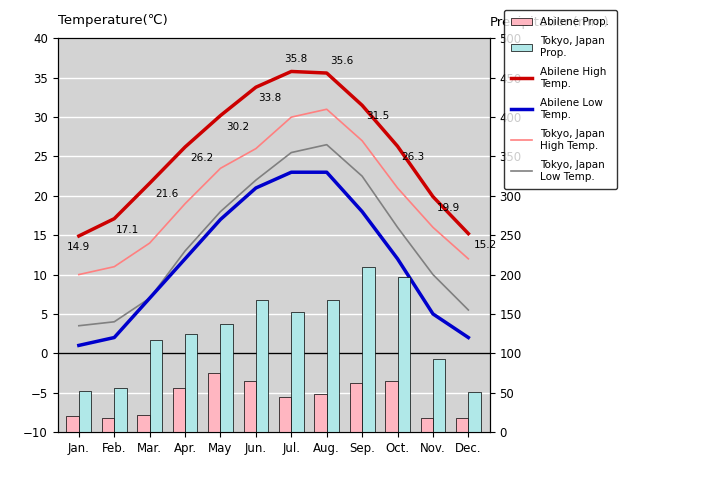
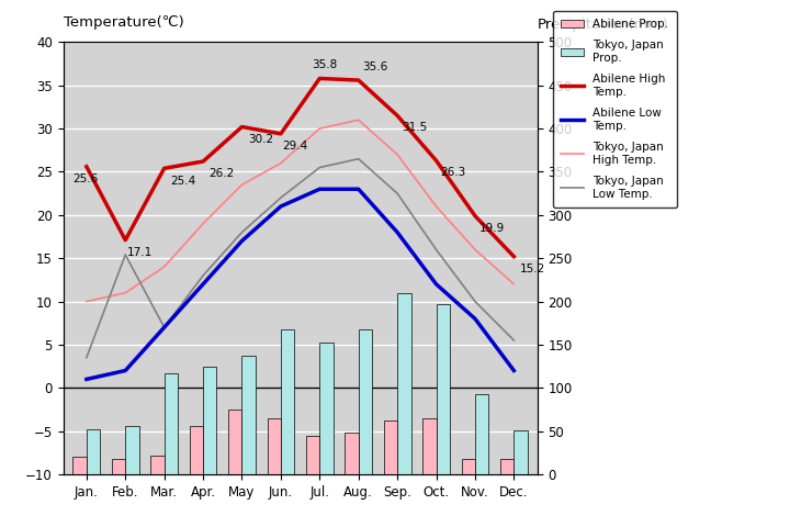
Abilene High Temp./Jan.: 14.9 -> 25.6
Tokyo, Japan Low Temp./Feb.: 4.0 -> 15.4
Abilene High Temp./Mar.: 21.6 -> 25.4
Abilene High Temp./Jun.: 33.8 -> 29.4
Abilene Low Temp./Nov.: 5 -> 8
